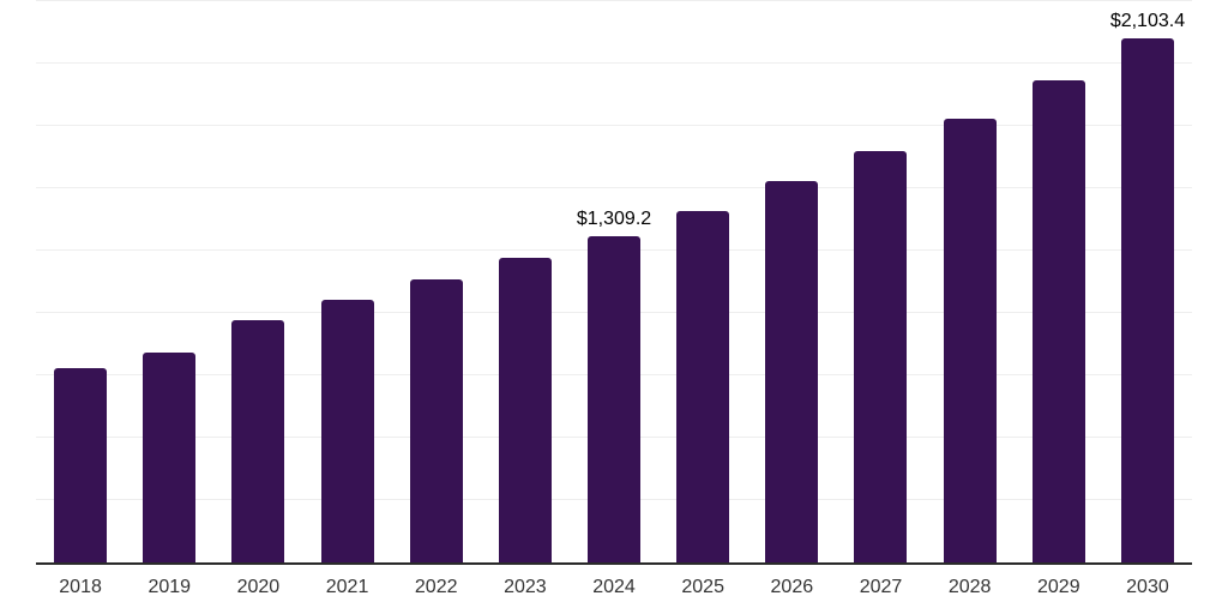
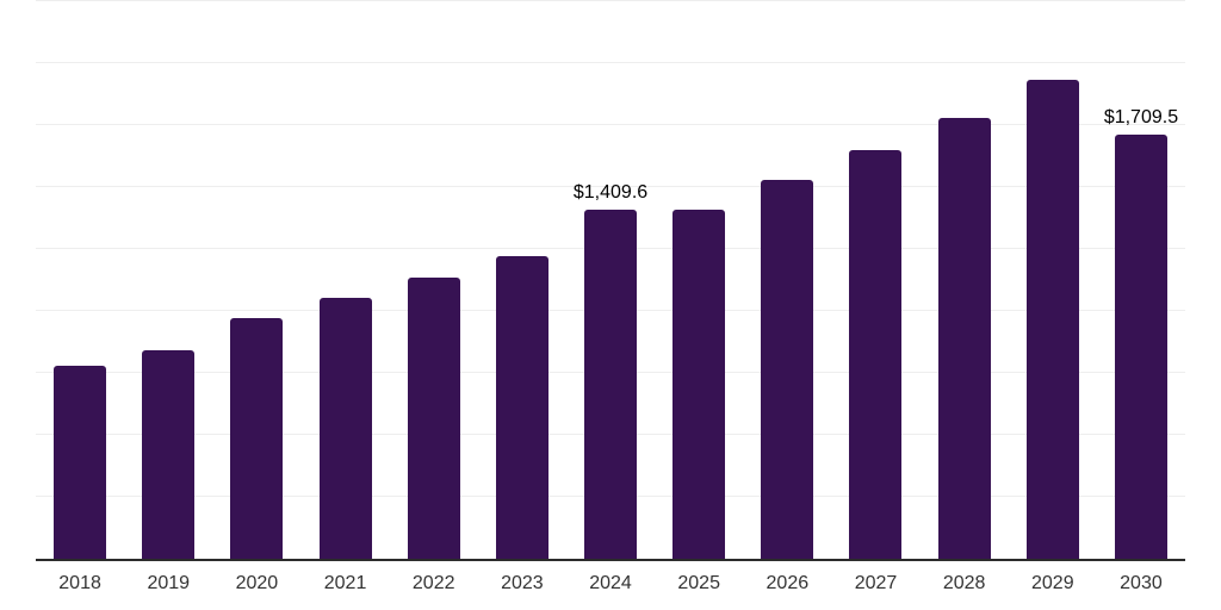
2024: $1,309.2 -> $1,409.6
2030: $2,103.4 -> $1,709.5
